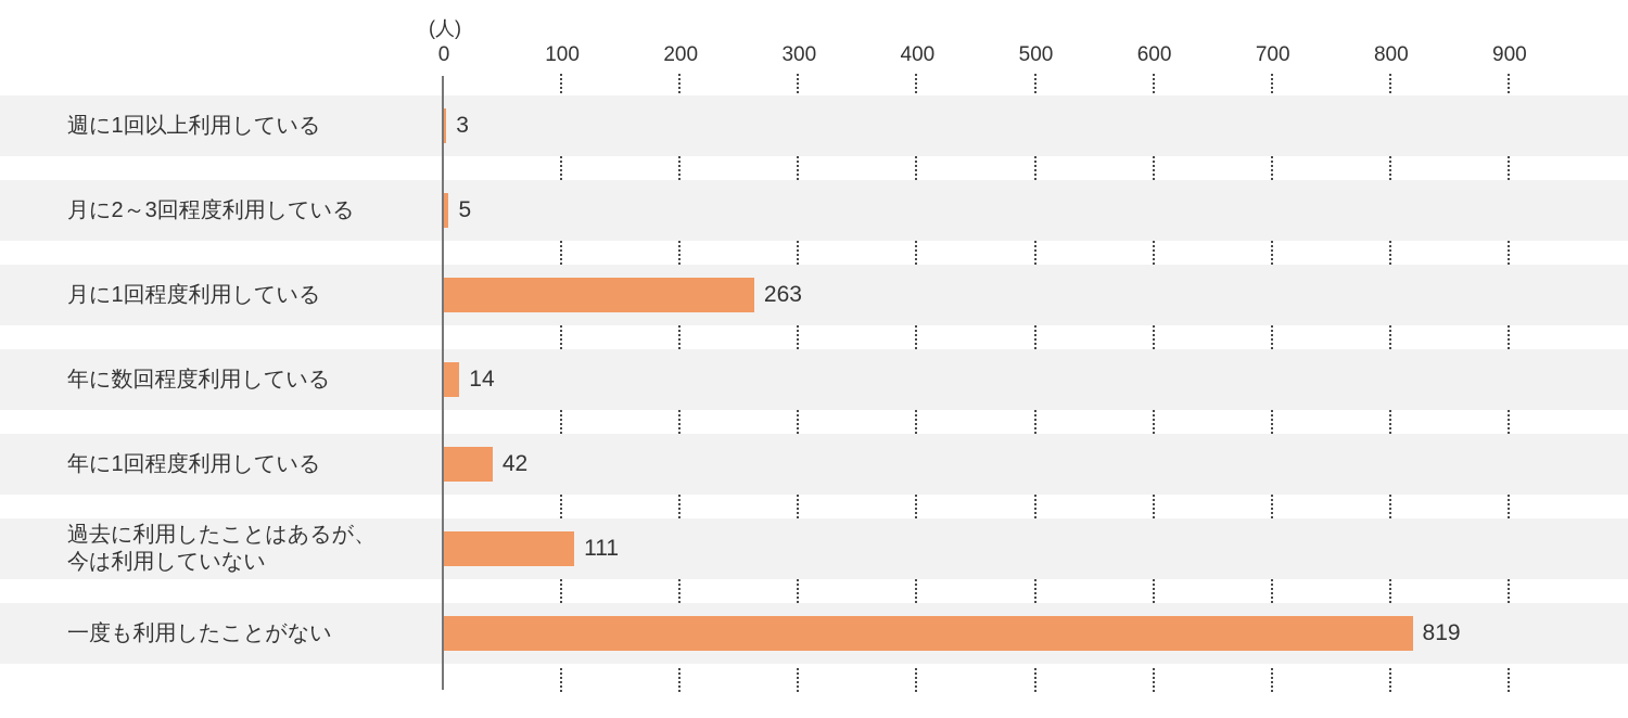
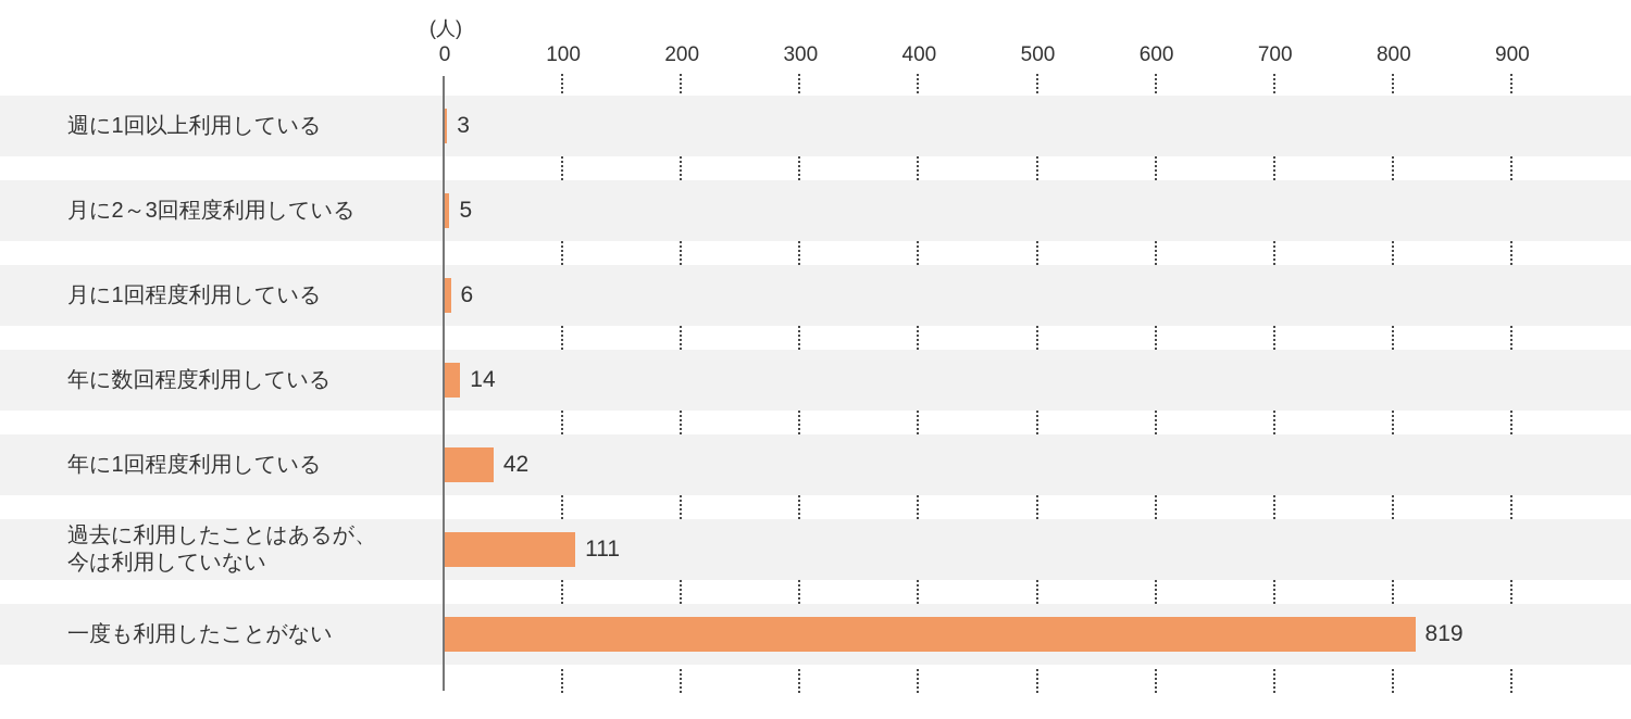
月に1回程度利用している: 263 -> 6
